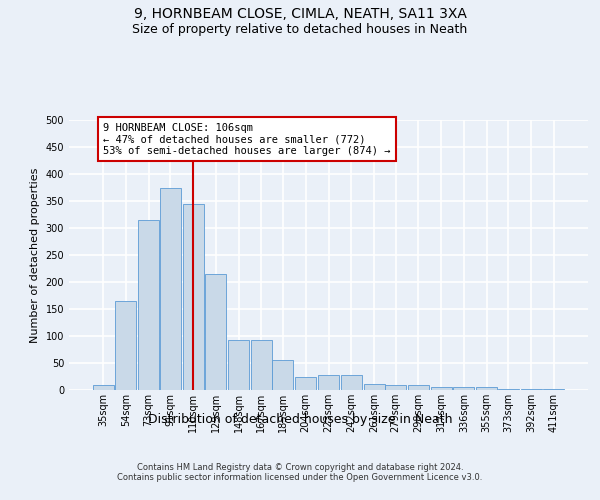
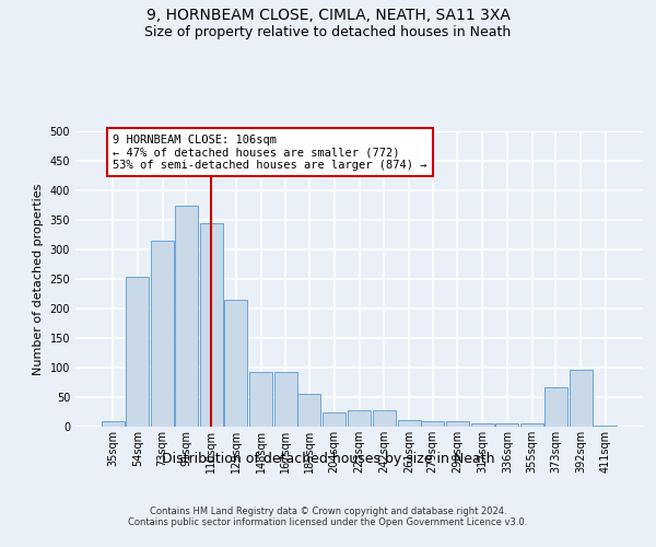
54sqm: 165 -> 254
373sqm: 1 -> 66
392sqm: 1 -> 96
